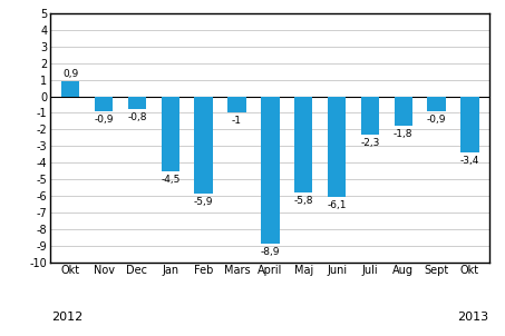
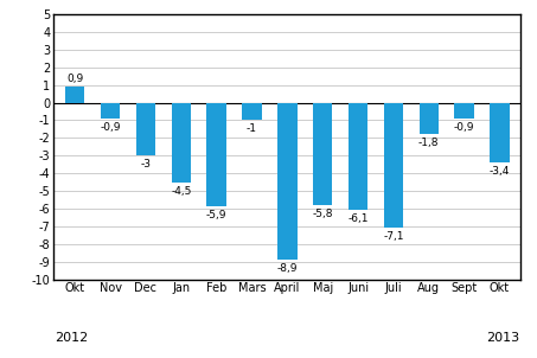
Dec: -0,8 -> -3
Juli: -2,3 -> -7,1
